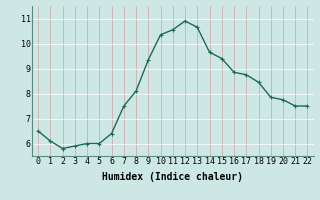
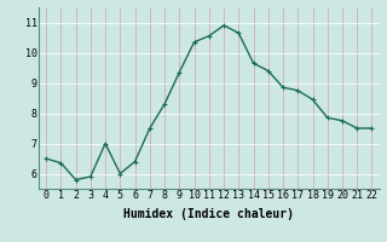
1: 6.10 -> 6.35
4: 6.00 -> 7.00
8: 8.10 -> 8.30
